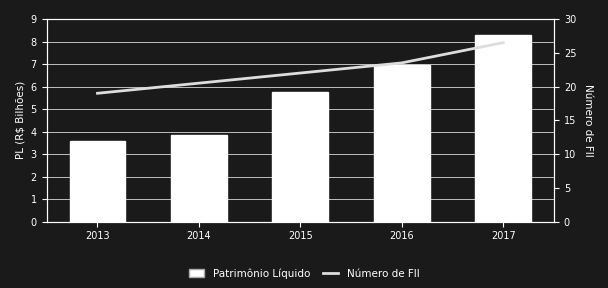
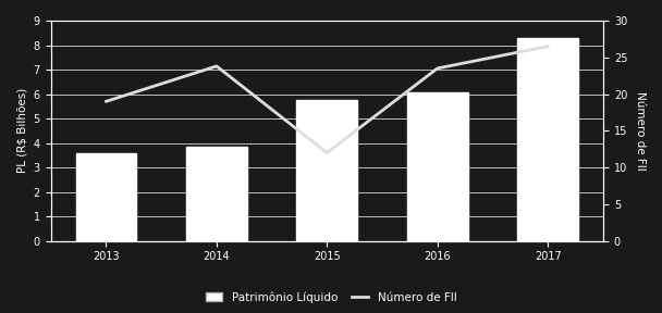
Número de FII/2014: 20.5 -> 23.8
Número de FII/2015: 22.0 -> 12.0
Patrimônio Líquido/2016: 6.95 -> 6.05
